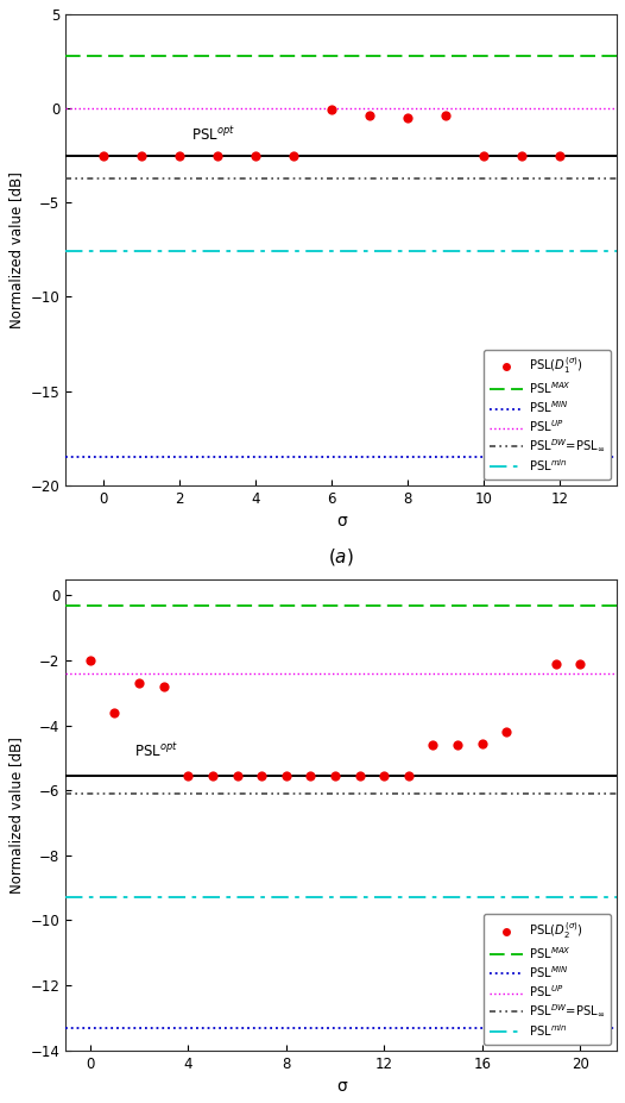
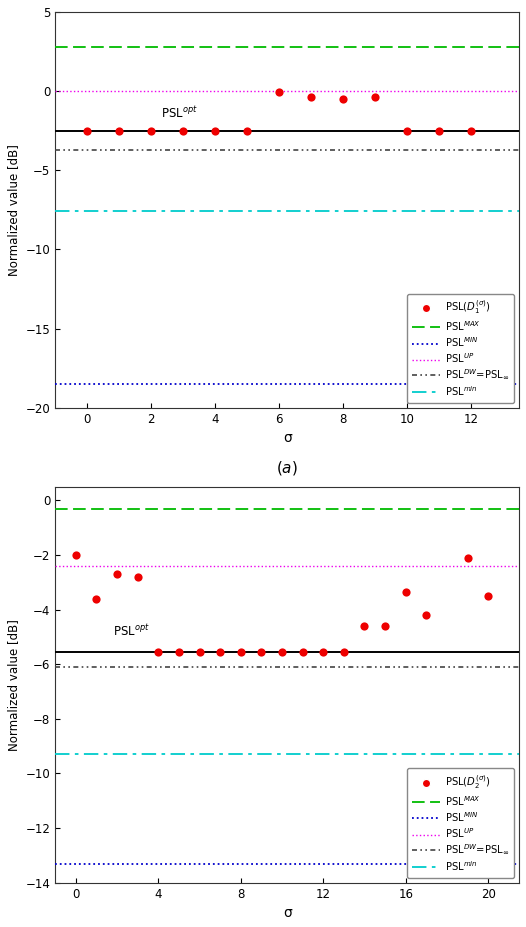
16: -4.55 -> -3.35
20: -2.10 -> -3.50
